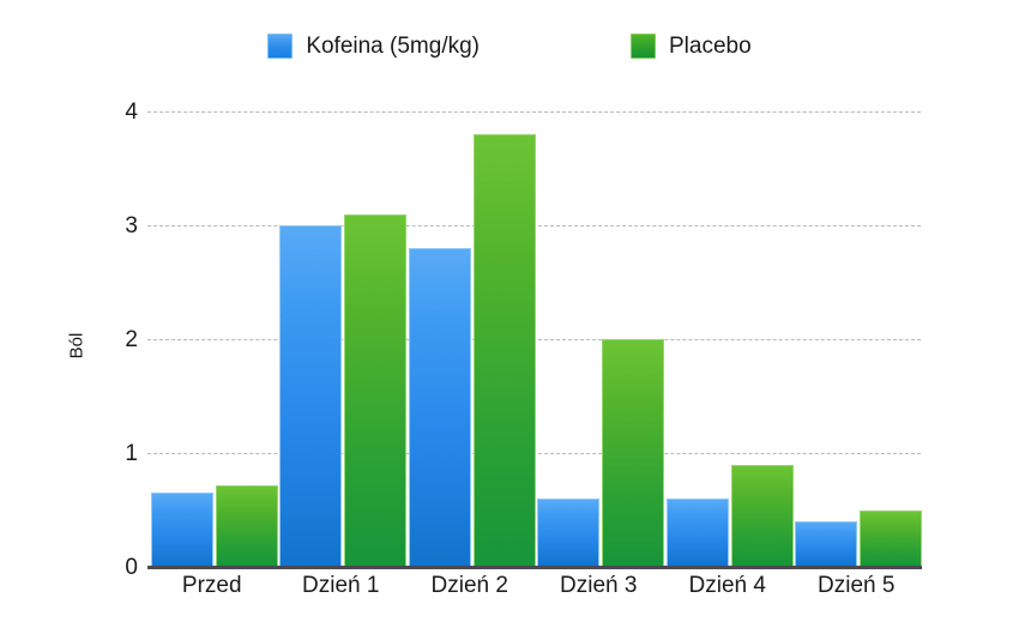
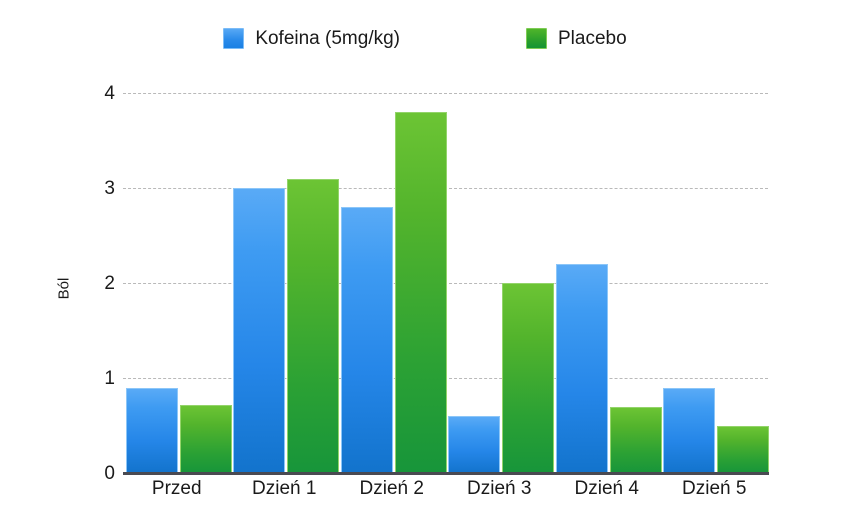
Kofeina (5mg/kg)/Przed: 0.7 -> 0.9
Kofeina (5mg/kg)/Dzień 4: 0.6 -> 2.2
Placebo/Dzień 4: 0.9 -> 0.7
Kofeina (5mg/kg)/Dzień 5: 0.4 -> 0.9
